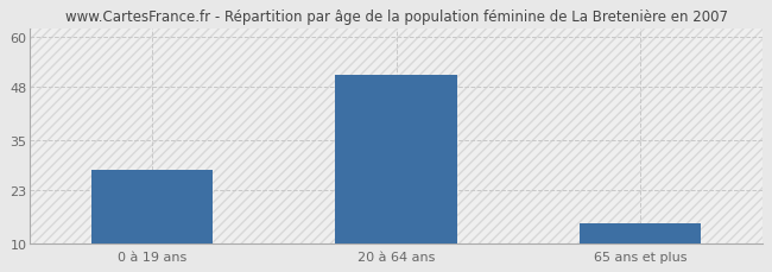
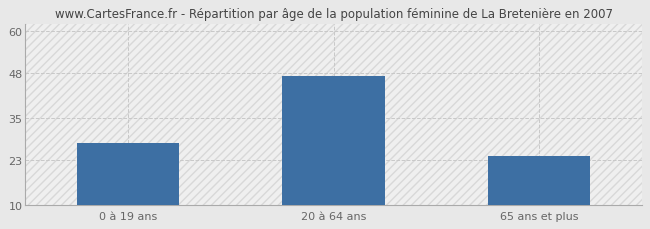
20 à 64 ans: 51 -> 47
65 ans et plus: 15 -> 24
